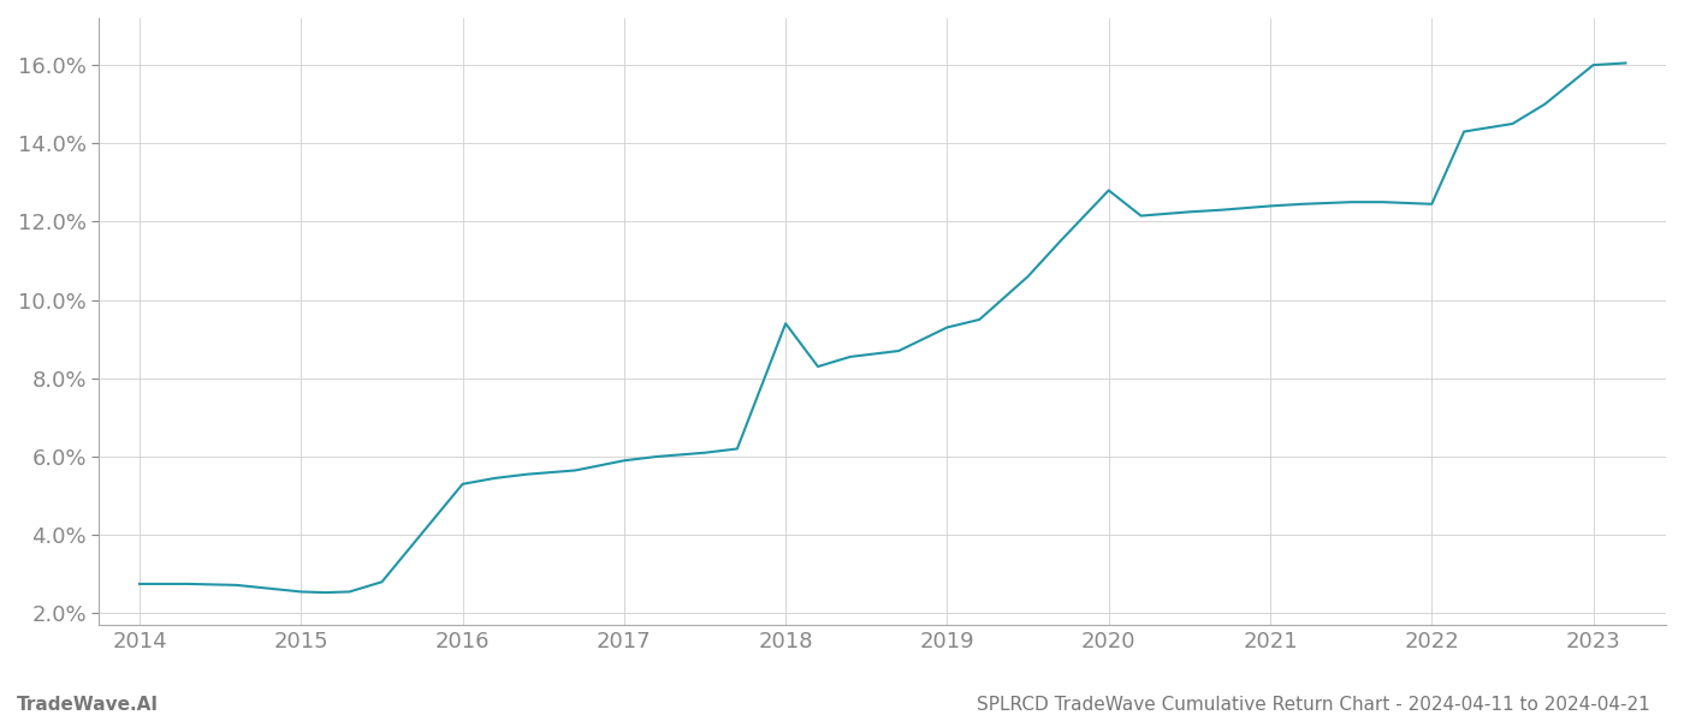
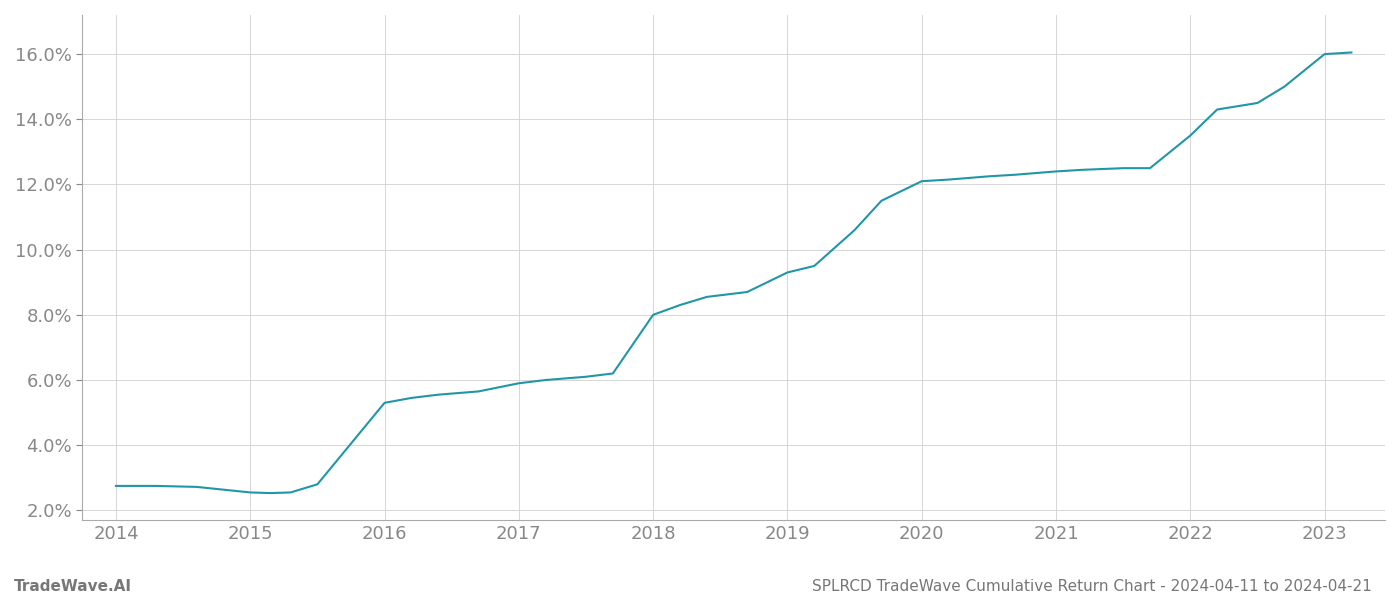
2018: 9.40% -> 8.00%
2020: 12.80% -> 12.10%
2022: 12.45% -> 13.50%
